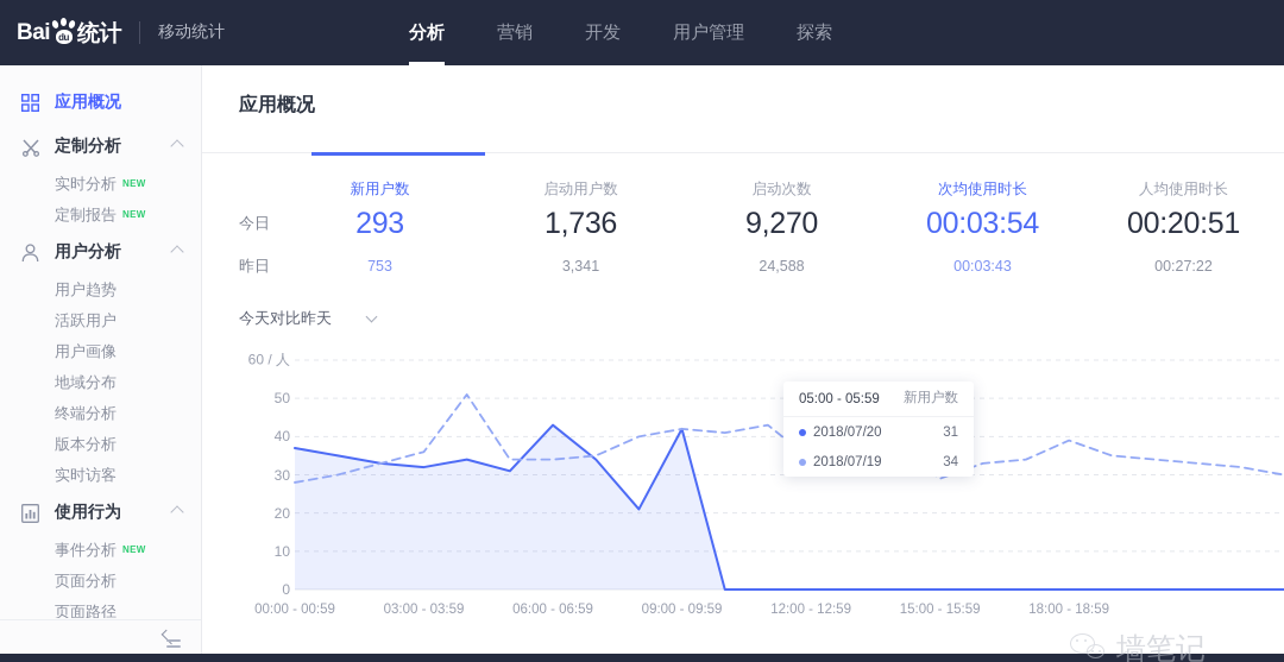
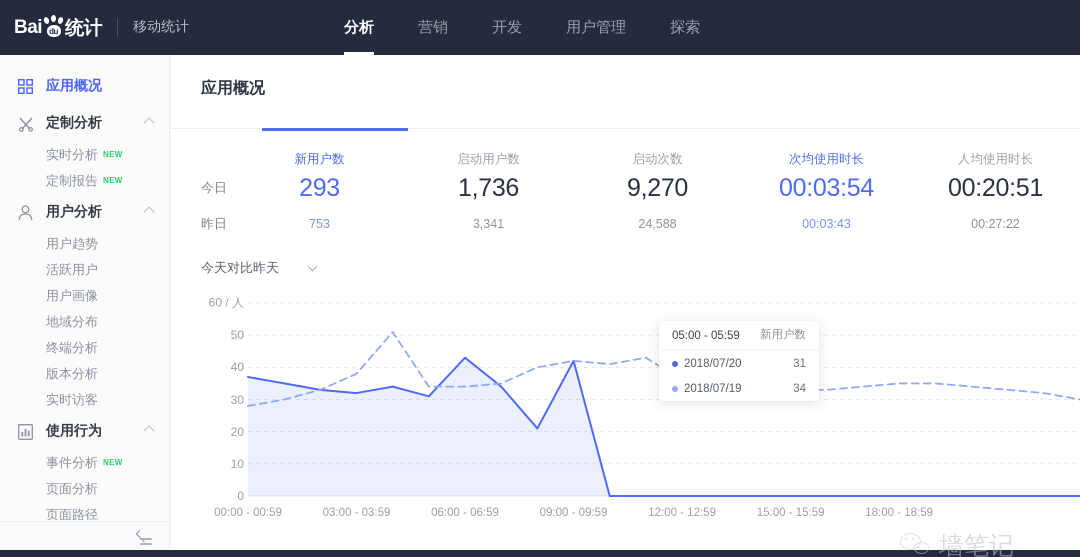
2018/07/19/03:00 - 03:59: 36 -> 38
2018/07/19/12:00 - 12:59: 34 -> 36
2018/07/19/15:00 - 15:59: 29 -> 33
2018/07/19/18:00 - 18:59: 39 -> 35
